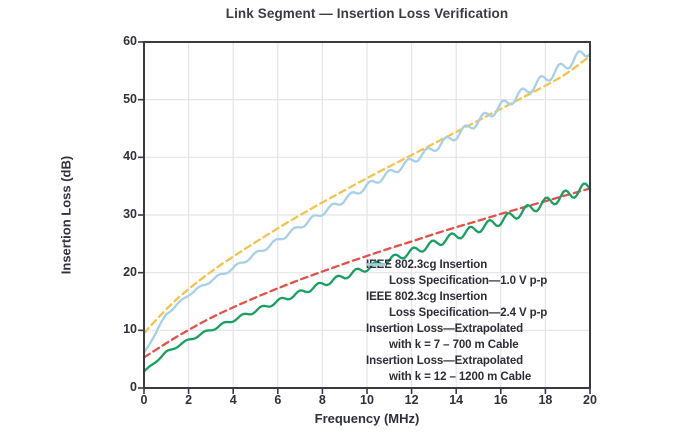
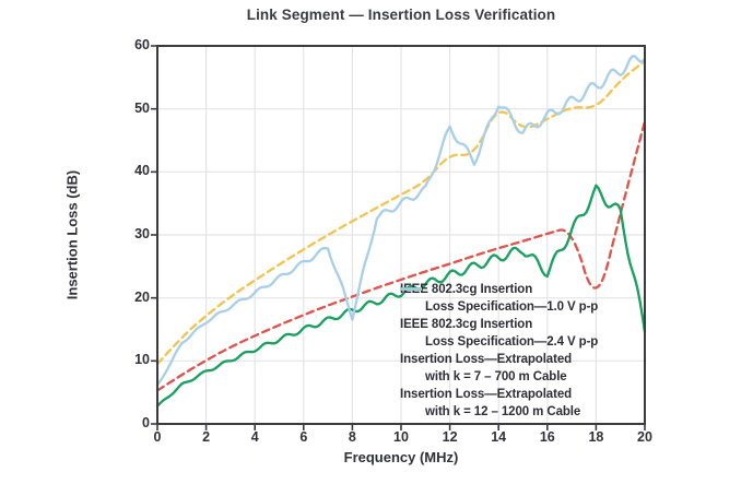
Insertion Loss—Extrapolated with k = 12 – 1200 m Cable/8: 30 -> 17
IEEE 802.3cg Insertion Loss Specification—2.4 V p-p/12: 40 -> 43
Insertion Loss—Extrapolated with k = 12 – 1200 m Cable/12: 39 -> 47
IEEE 802.3cg Insertion Loss Specification—2.4 V p-p/14: 44 -> 51
Insertion Loss—Extrapolated with k = 12 – 1200 m Cable/14: 44 -> 51
Insertion Loss—Extrapolated with k = 7 – 700 m Cable/16: 29 -> 24
IEEE 802.3cg Insertion Loss Specification—1.0 V p-p/18: 32 -> 18
IEEE 802.3cg Insertion Loss Specification—2.4 V p-p/18: 52 -> 50
Insertion Loss—Extrapolated with k = 7 – 700 m Cable/18: 32 -> 37
IEEE 802.3cg Insertion Loss Specification—1.0 V p-p/20: 35 -> 48
Insertion Loss—Extrapolated with k = 7 – 700 m Cable/20: 35 -> 15
